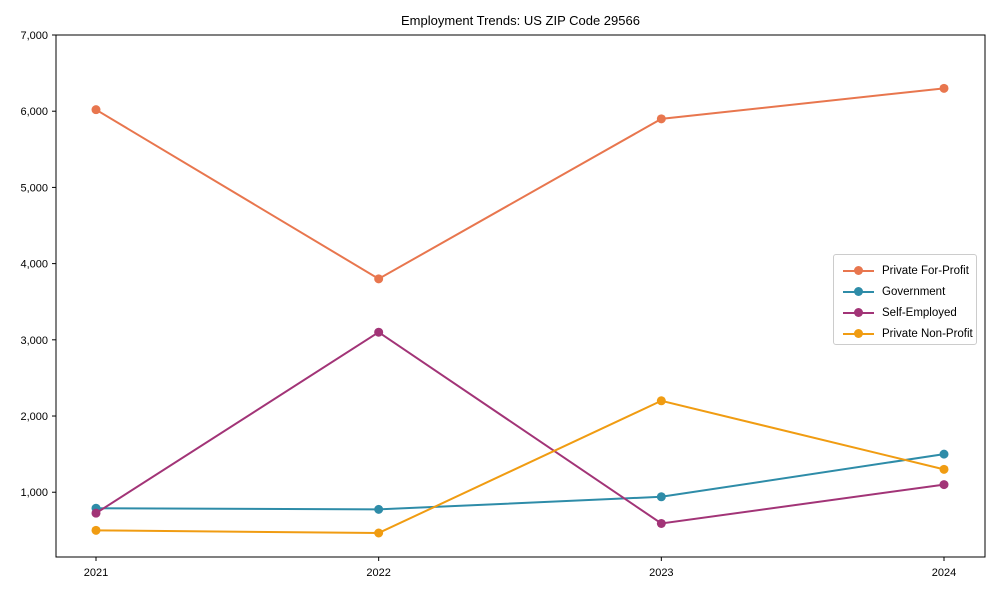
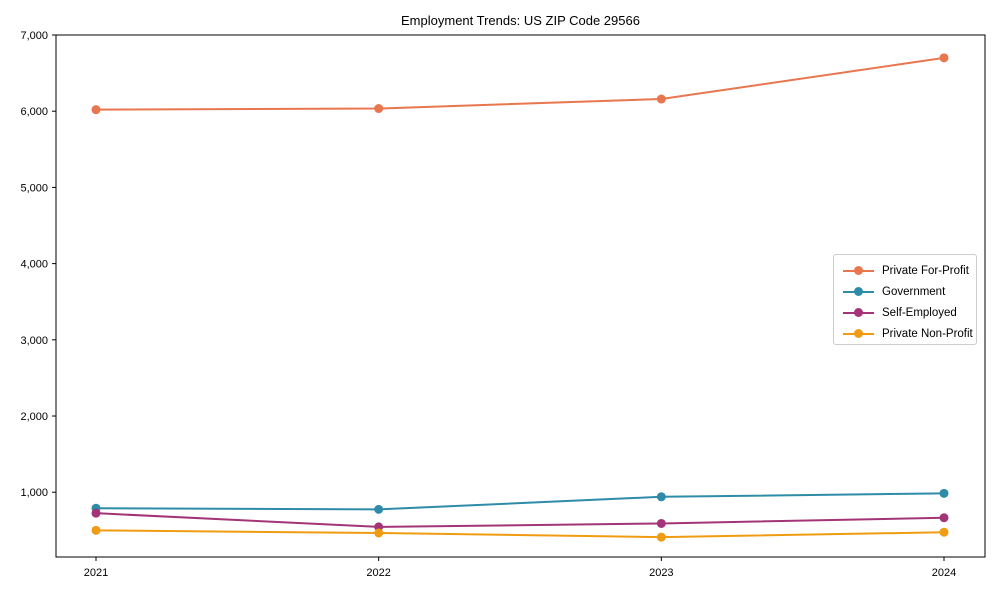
Private For-Profit/2022: 3800 -> 6000
Self-Employed/2022: 3100 -> 500
Private For-Profit/2023: 5900 -> 6200
Private Non-Profit/2023: 2200 -> 400
Private For-Profit/2024: 6300 -> 6700
Government/2024: 1500 -> 1000
Self-Employed/2024: 1100 -> 700
Private Non-Profit/2024: 1300 -> 500
